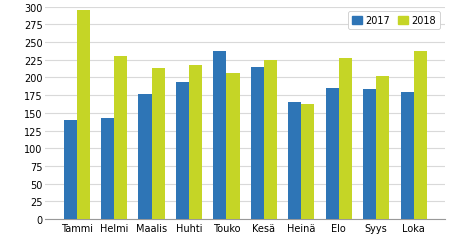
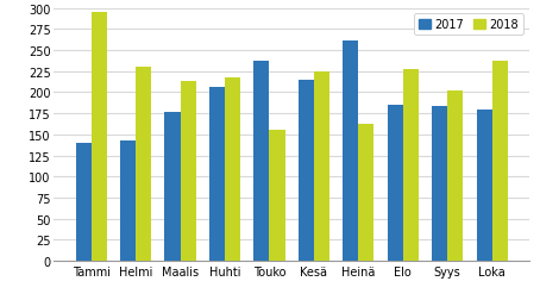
2017/Huhti: 193 -> 206
2018/Touko: 206 -> 156
2017/Heinä: 165 -> 262
